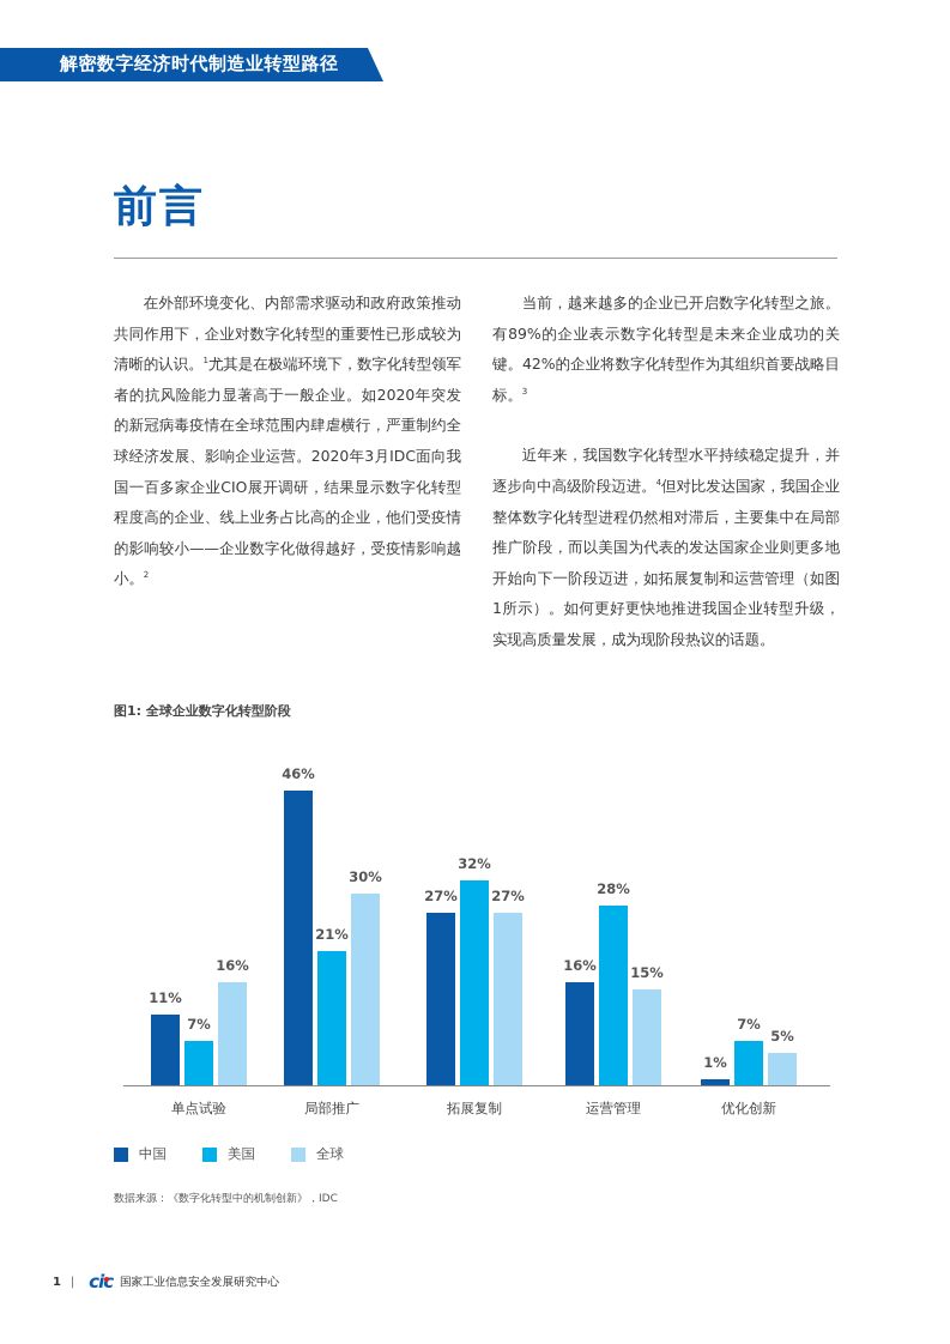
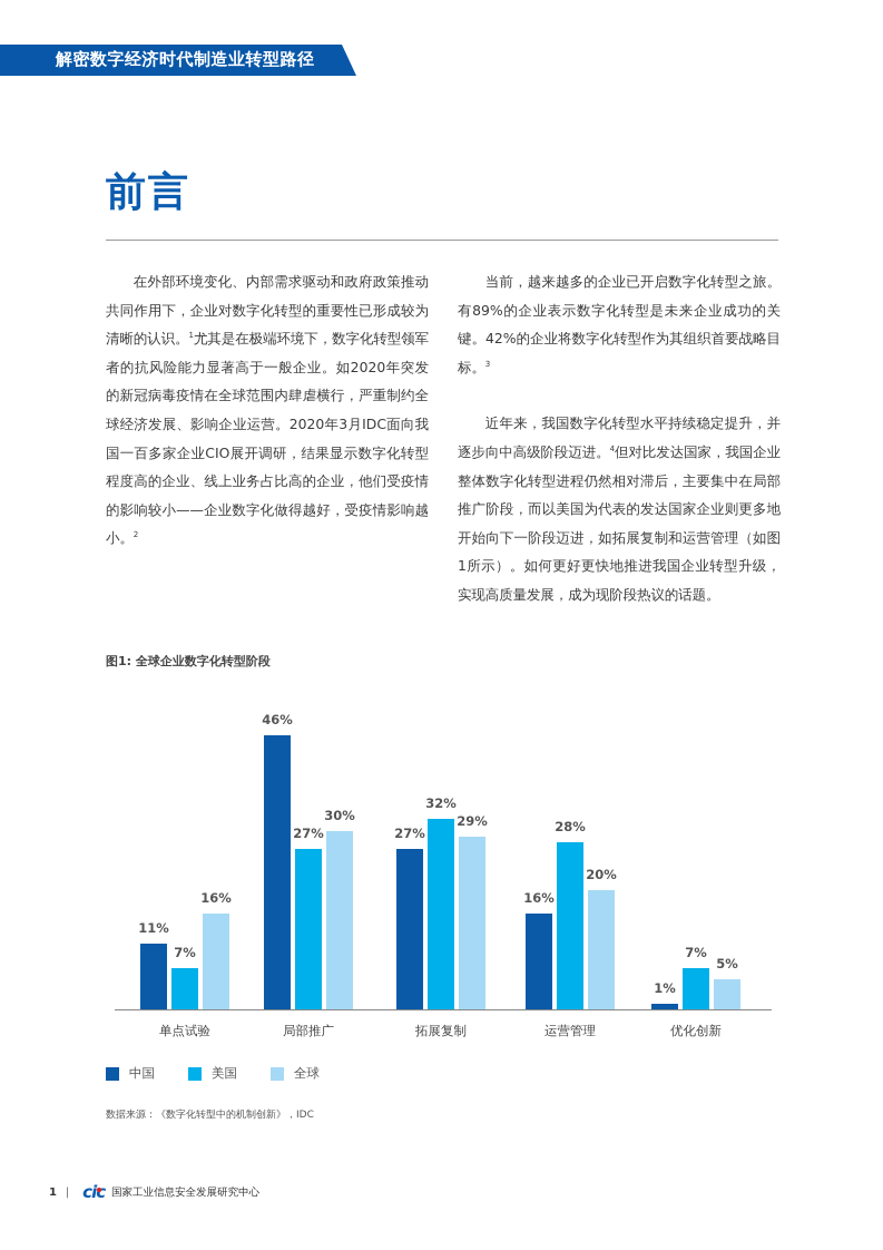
美国/局部推广: 21% -> 27%
全球/拓展复制: 27% -> 29%
全球/运营管理: 15% -> 20%
